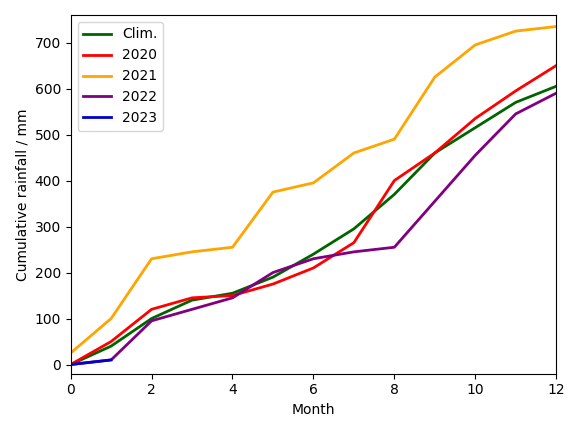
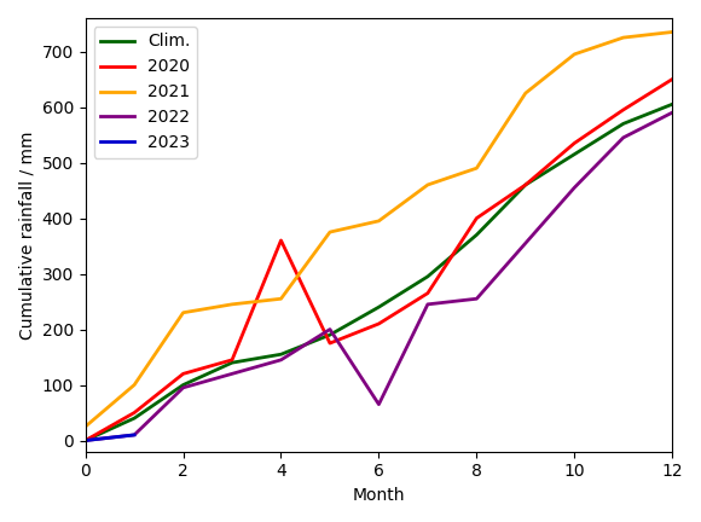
2020/4: 150 -> 360
2022/6: 230 -> 65
